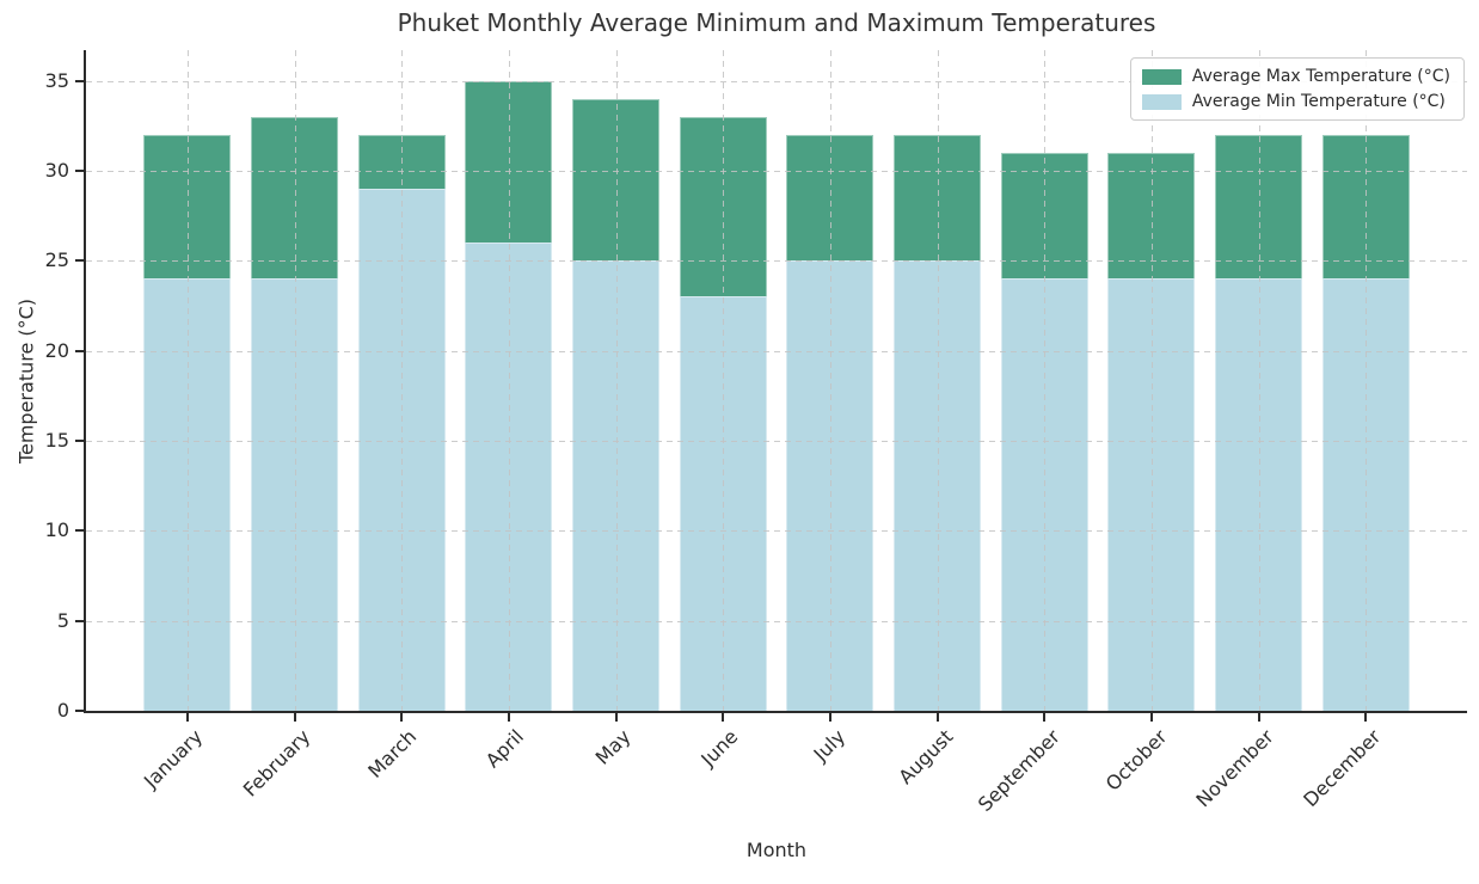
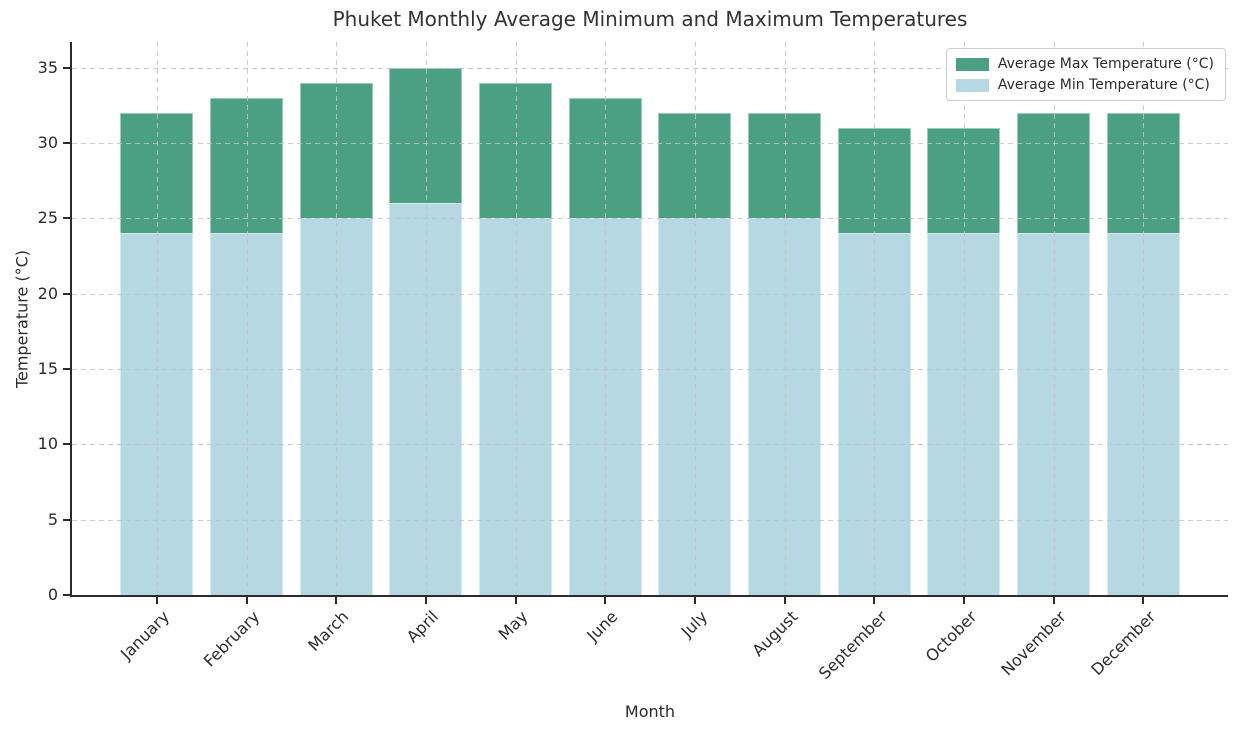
Average Max Temperature (°C)/March: 32 -> 34
Average Min Temperature (°C)/March: 29 -> 25
Average Min Temperature (°C)/June: 23 -> 25
